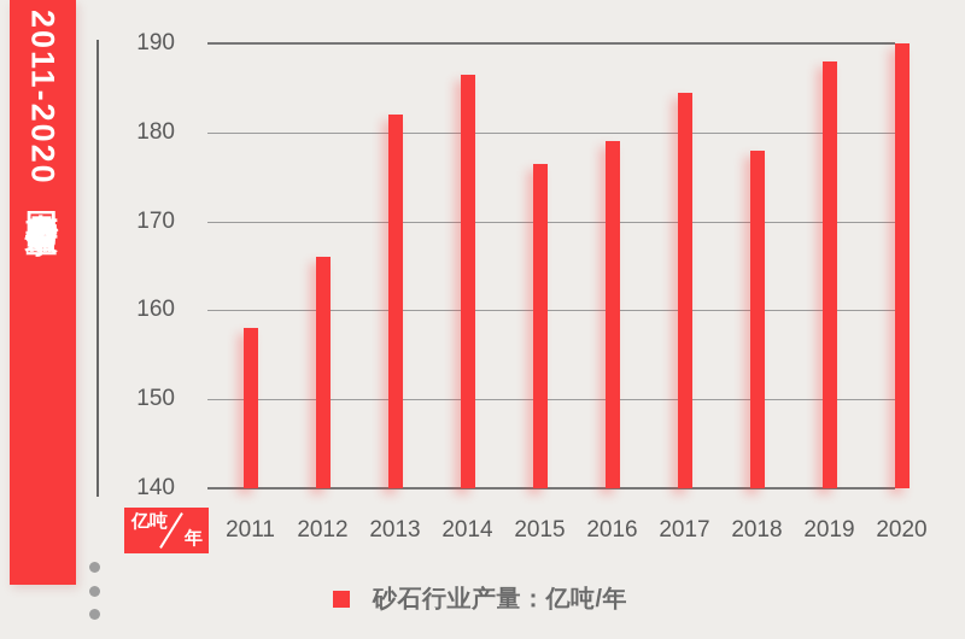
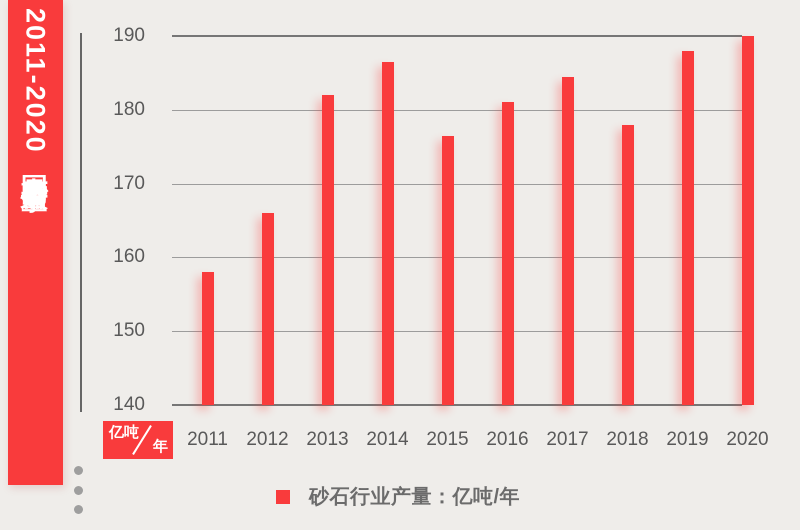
2016: 179 -> 181
